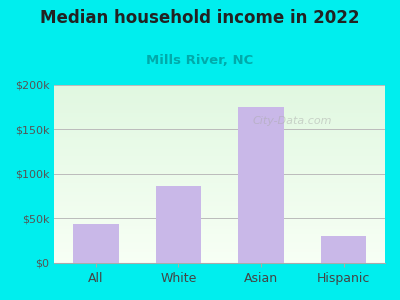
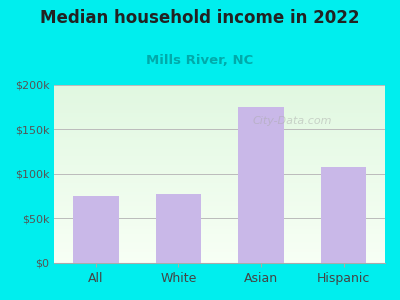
All: $44k -> $75k
White: $86k -> $78k
Hispanic: $30k -> $108k
